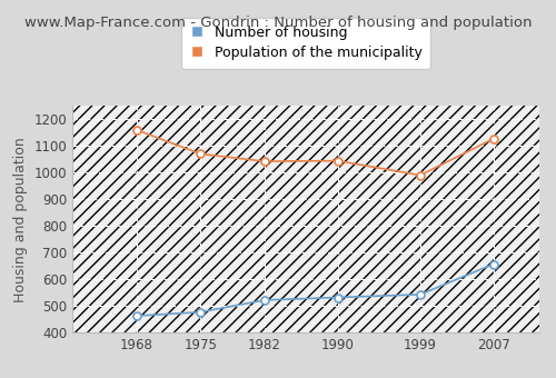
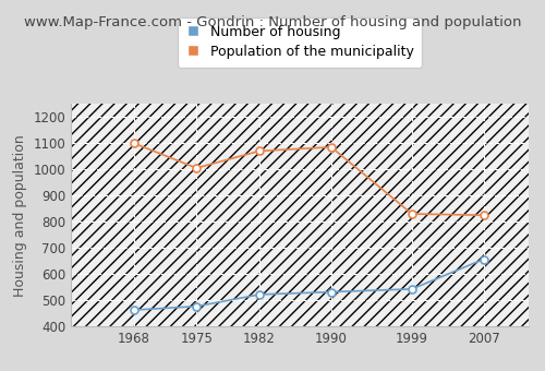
Population of the municipality/1968: 1160 -> 1100
Population of the municipality/1975: 1070 -> 1005
Population of the municipality/1982: 1042 -> 1070
Population of the municipality/1990: 1044 -> 1085
Population of the municipality/1999: 990 -> 830
Population of the municipality/2007: 1127 -> 825
